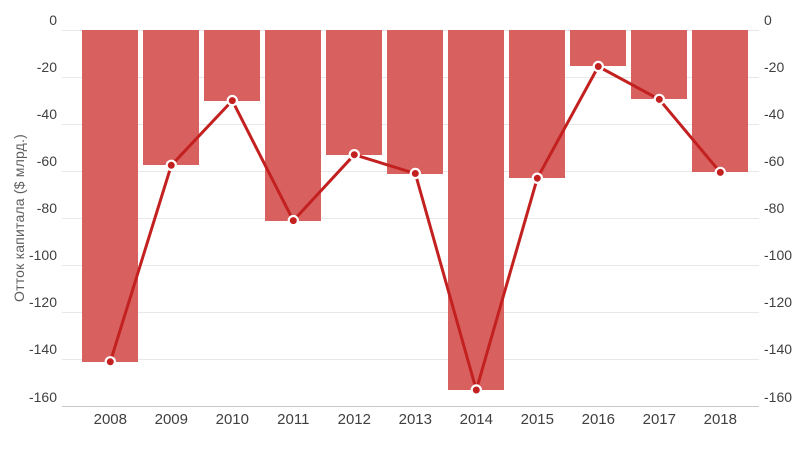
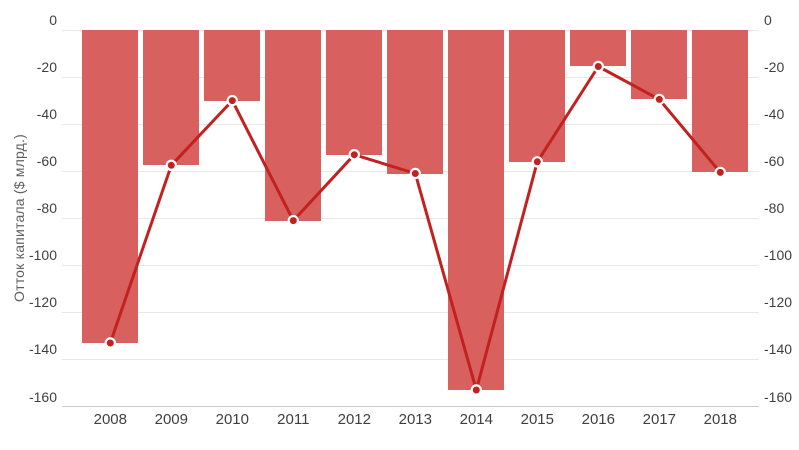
2008: -141 -> -133
2015: -63 -> -56
